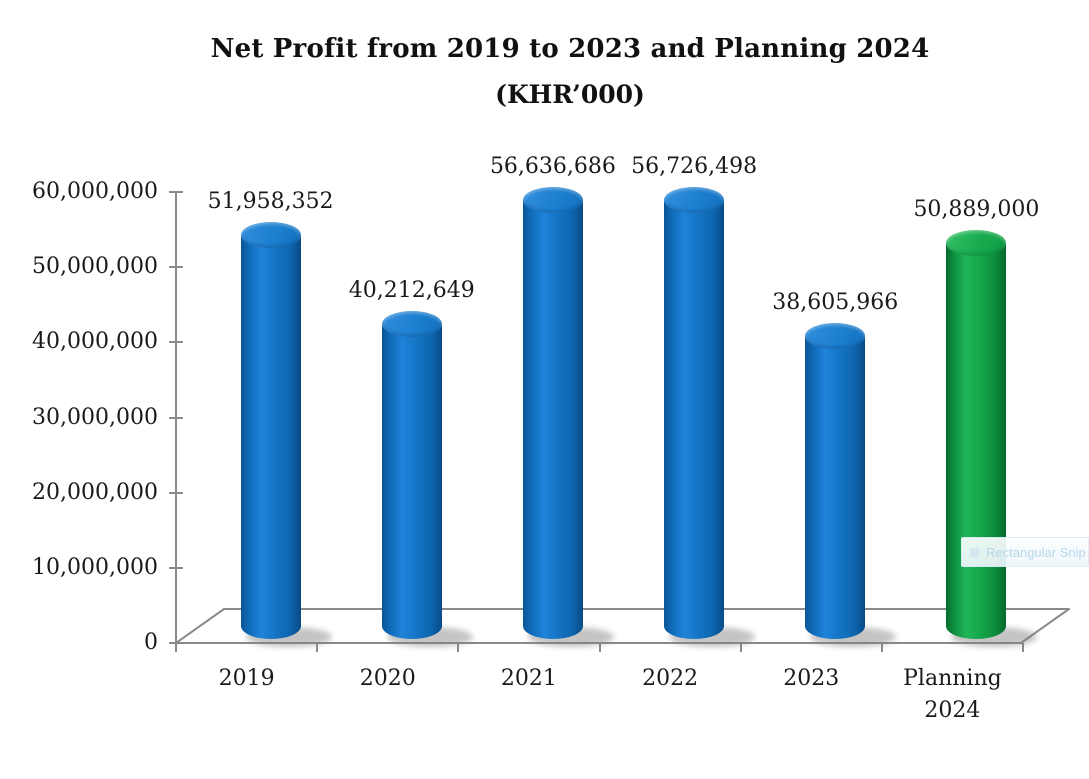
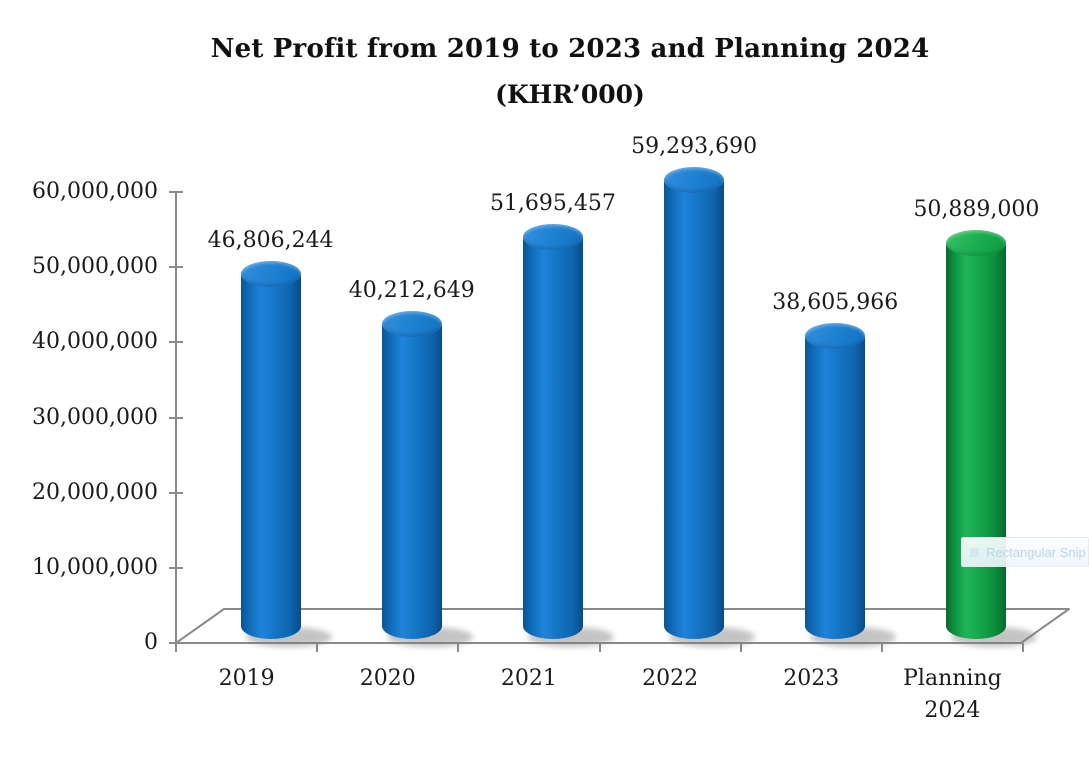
2019: 51,958,352 -> 46,806,244
2021: 56,636,686 -> 51,695,457
2022: 56,726,498 -> 59,293,690
